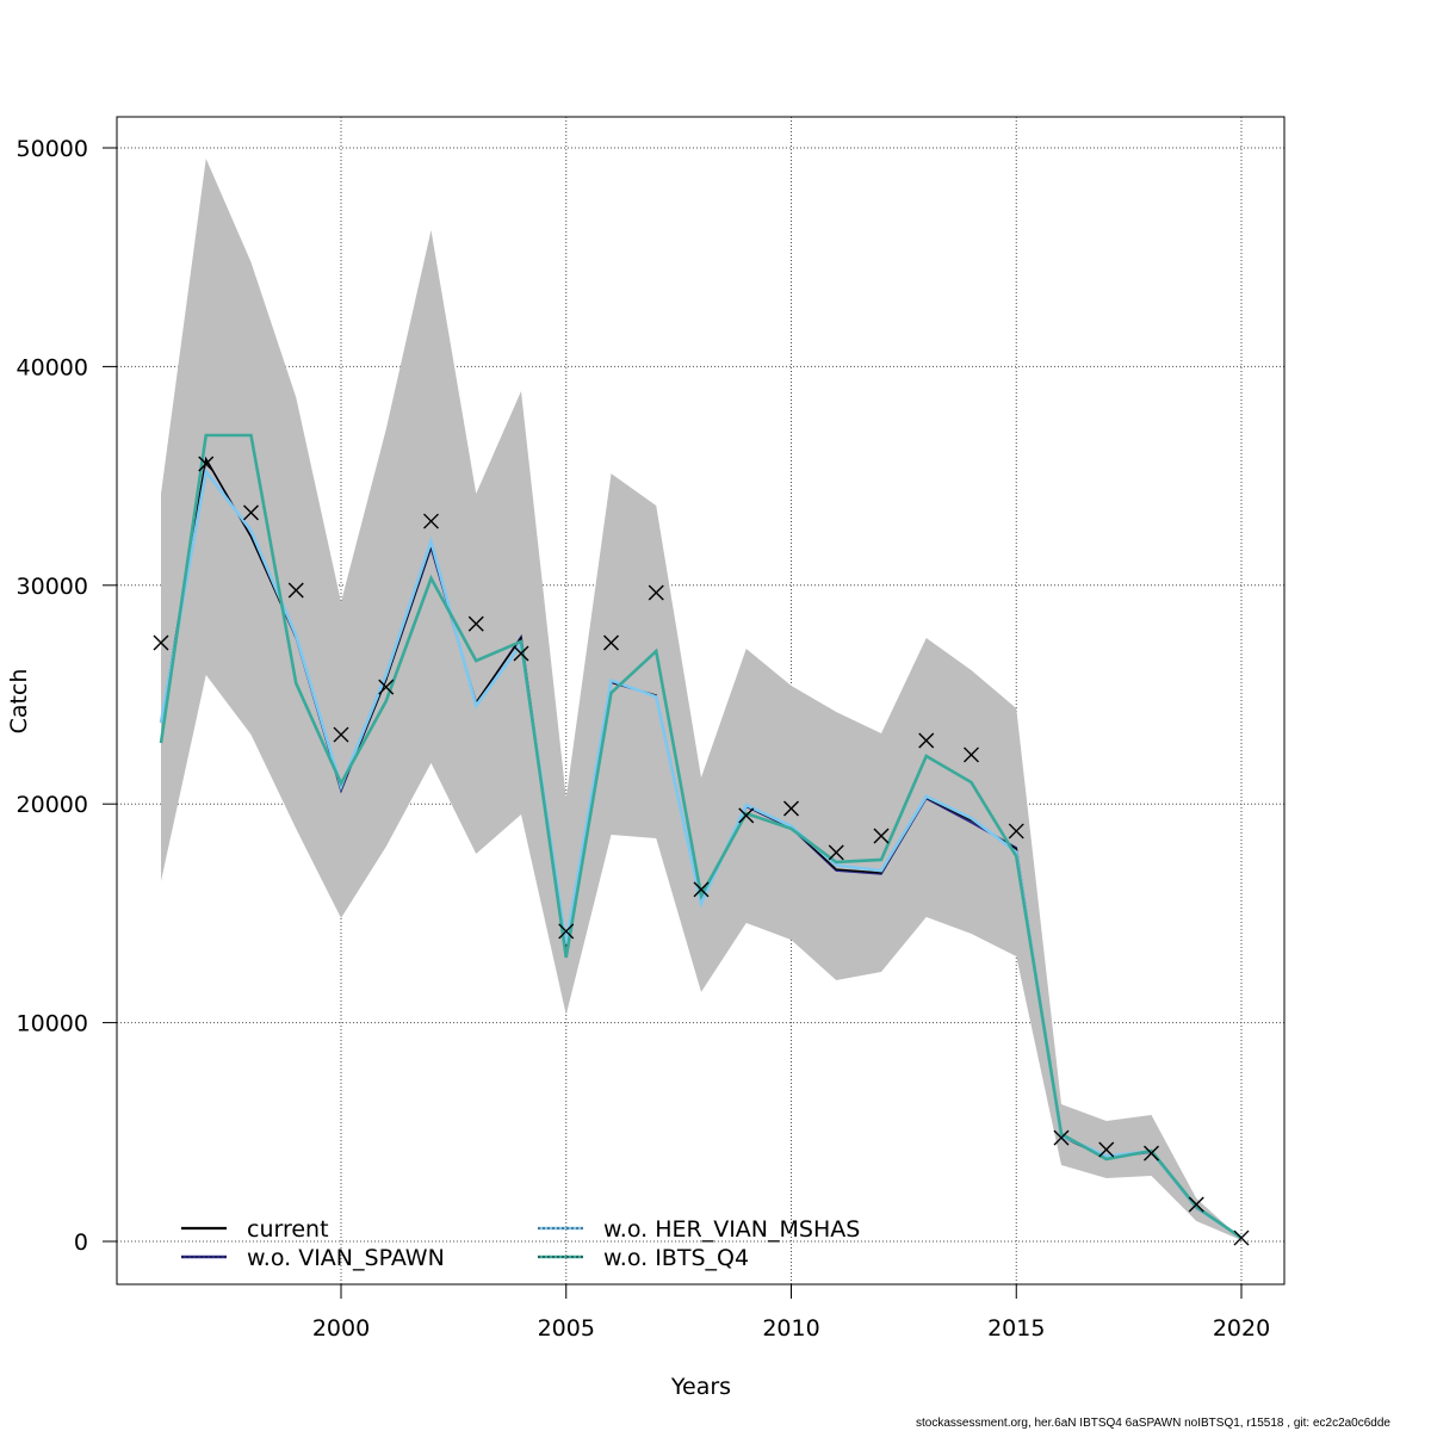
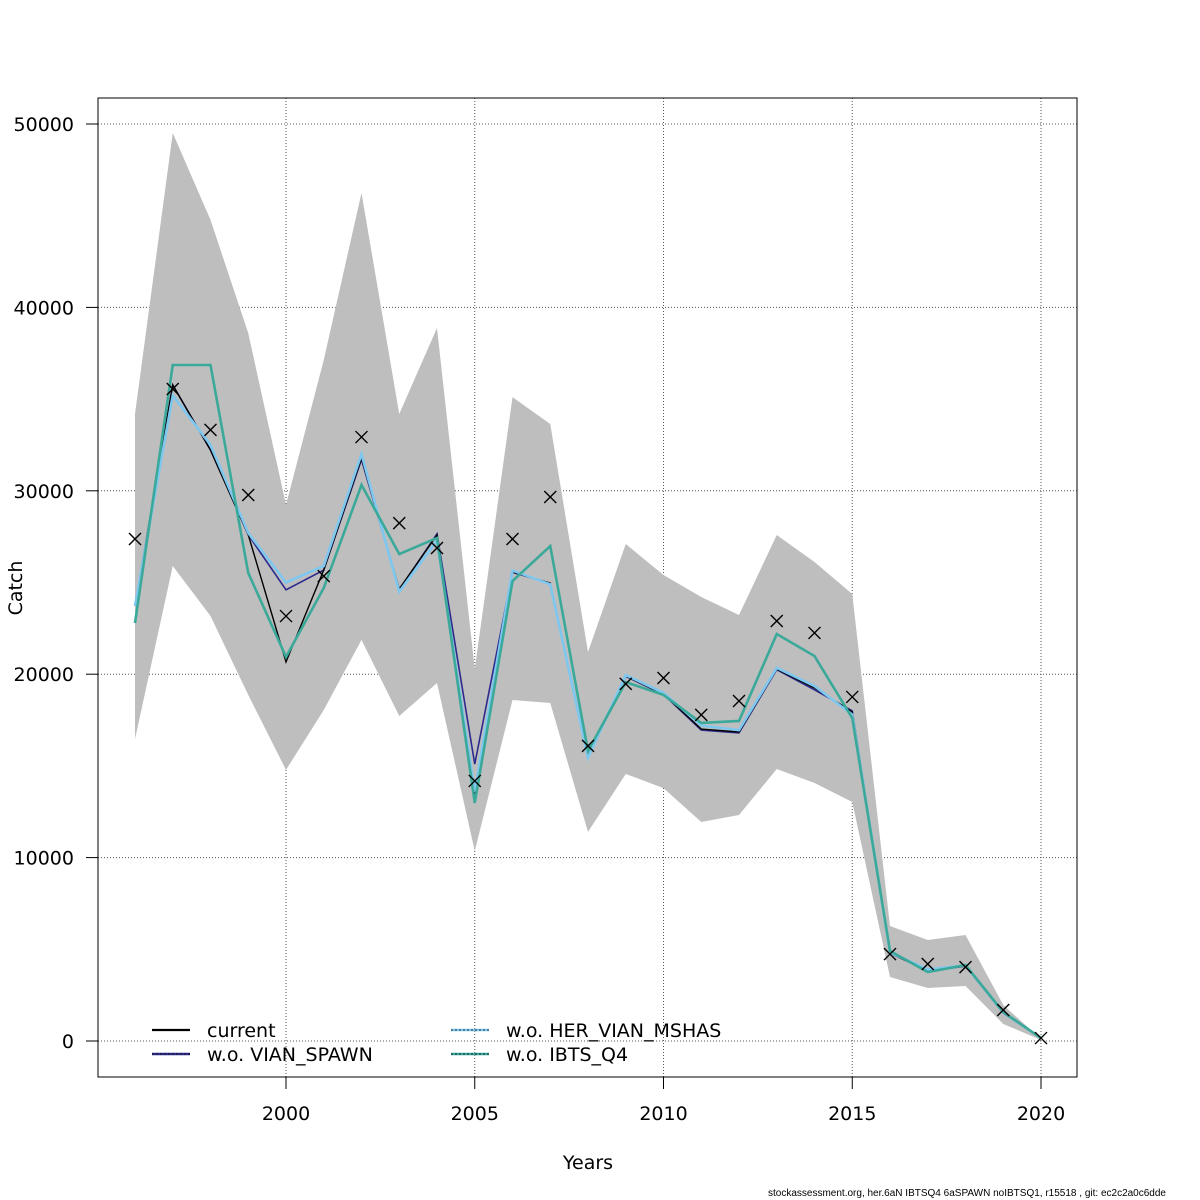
w.o. VIAN_SPAWN/2000: 20600 -> 24600
w.o. HER_VIAN_MSHAS/2000: 20800 -> 25000
w.o. VIAN_SPAWN/2005: 13200 -> 15100
